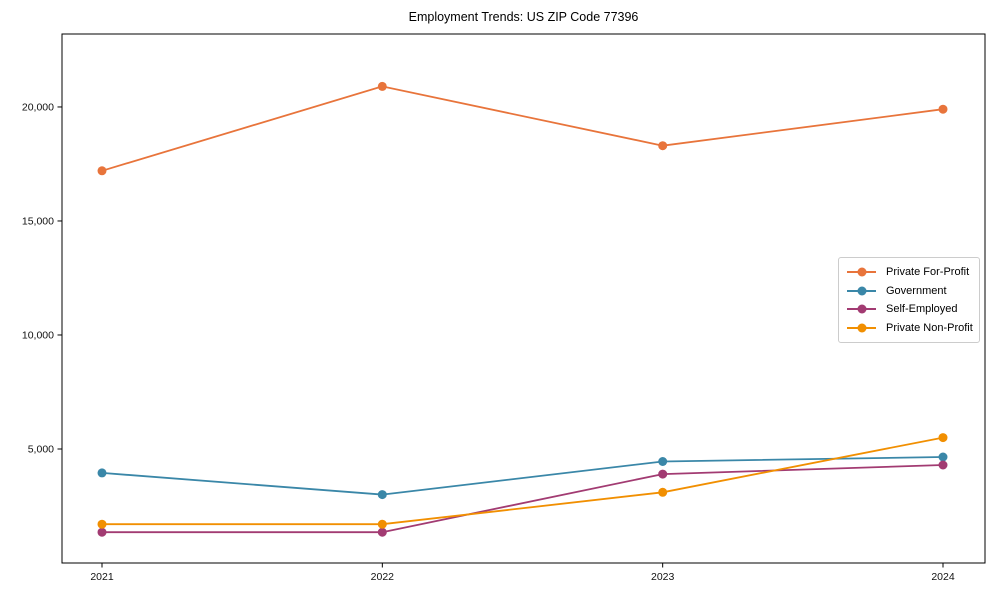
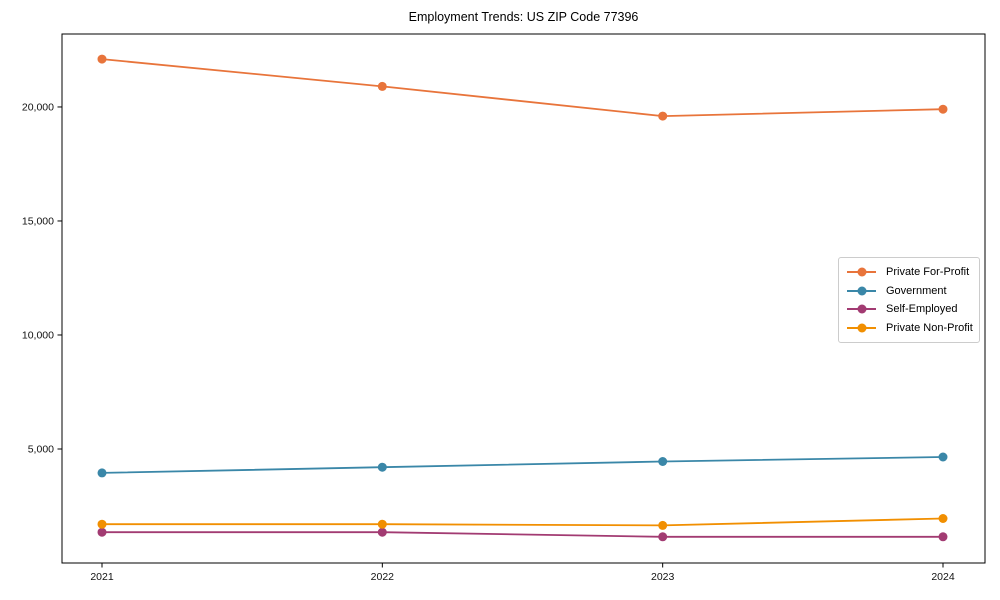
Private For-Profit/2021: 17200 -> 22100
Government/2022: 3000 -> 4200
Private For-Profit/2023: 18300 -> 19600
Self-Employed/2023: 3900 -> 1200
Private Non-Profit/2023: 3100 -> 1600
Self-Employed/2024: 4300 -> 1200
Private Non-Profit/2024: 5500 -> 2000
